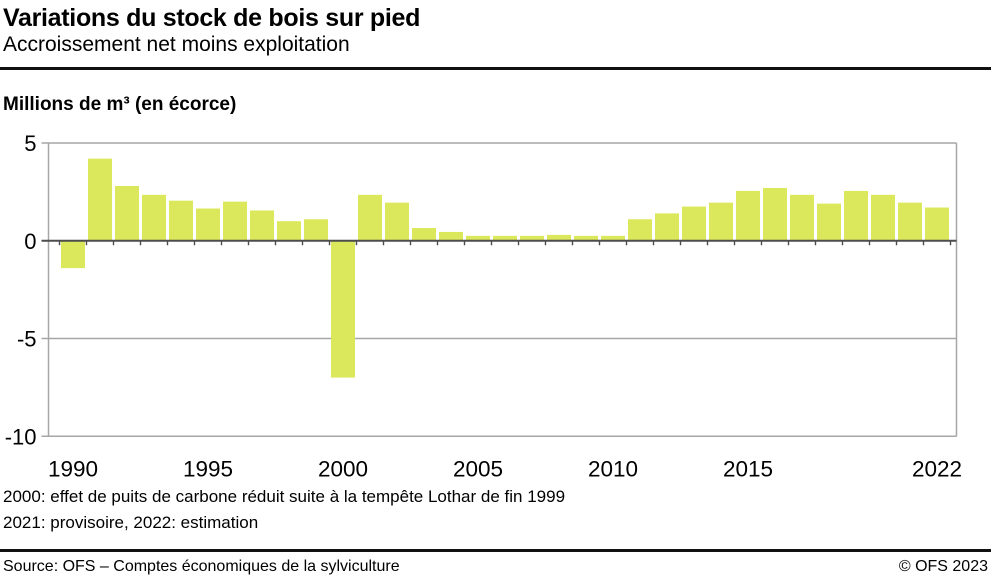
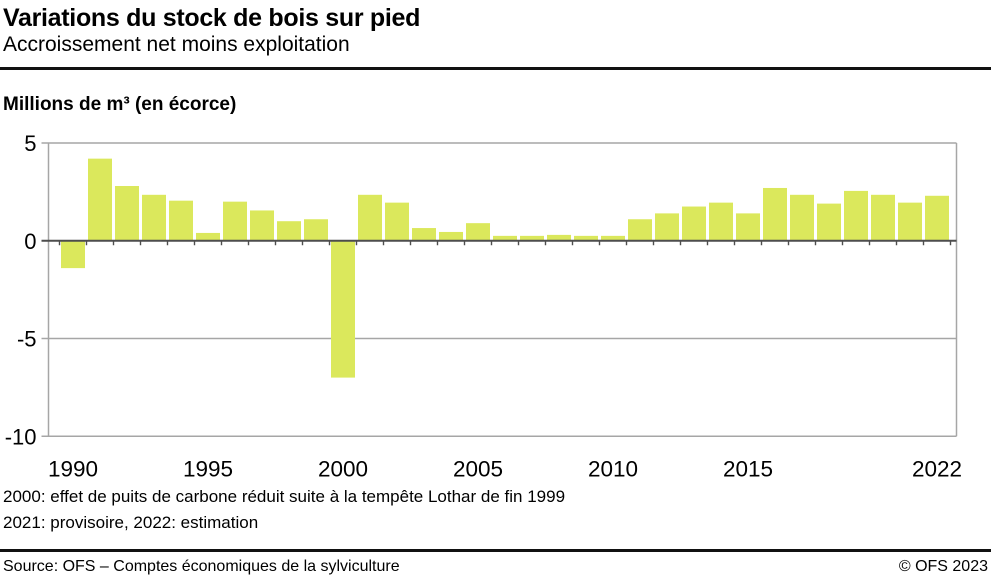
1995: 1.6 -> 0.4
2005: 0.2 -> 0.9
2015: 2.5 -> 1.4
2022: 1.7 -> 2.3
